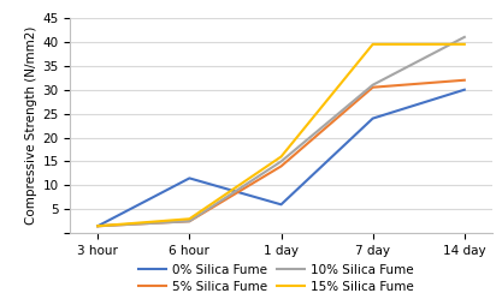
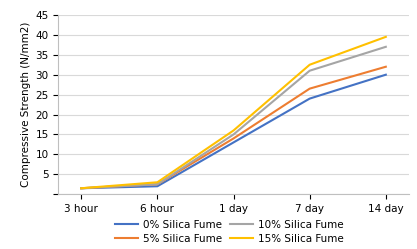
0% Silica Fume/6 hour: 11.5 -> 2.0
0% Silica Fume/1 day: 6.0 -> 13.0
5% Silica Fume/7 day: 30.5 -> 26.5
15% Silica Fume/7 day: 39.5 -> 32.5
10% Silica Fume/14 day: 41.0 -> 37.0
